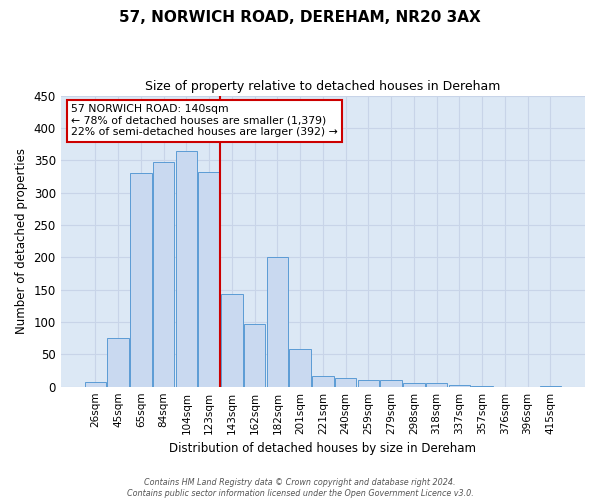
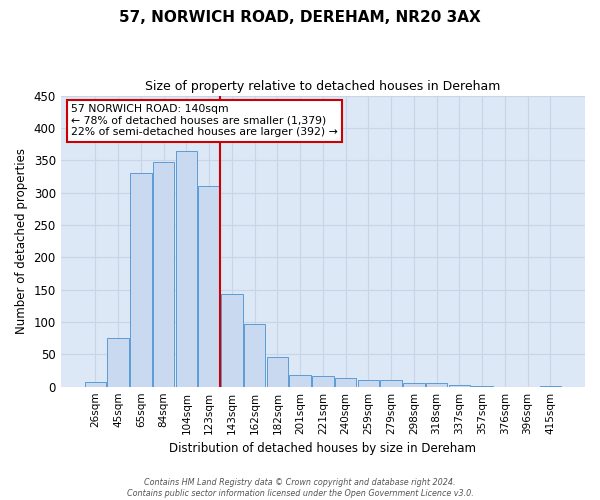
123sqm: 332 -> 310
182sqm: 200 -> 46
201sqm: 58 -> 18
